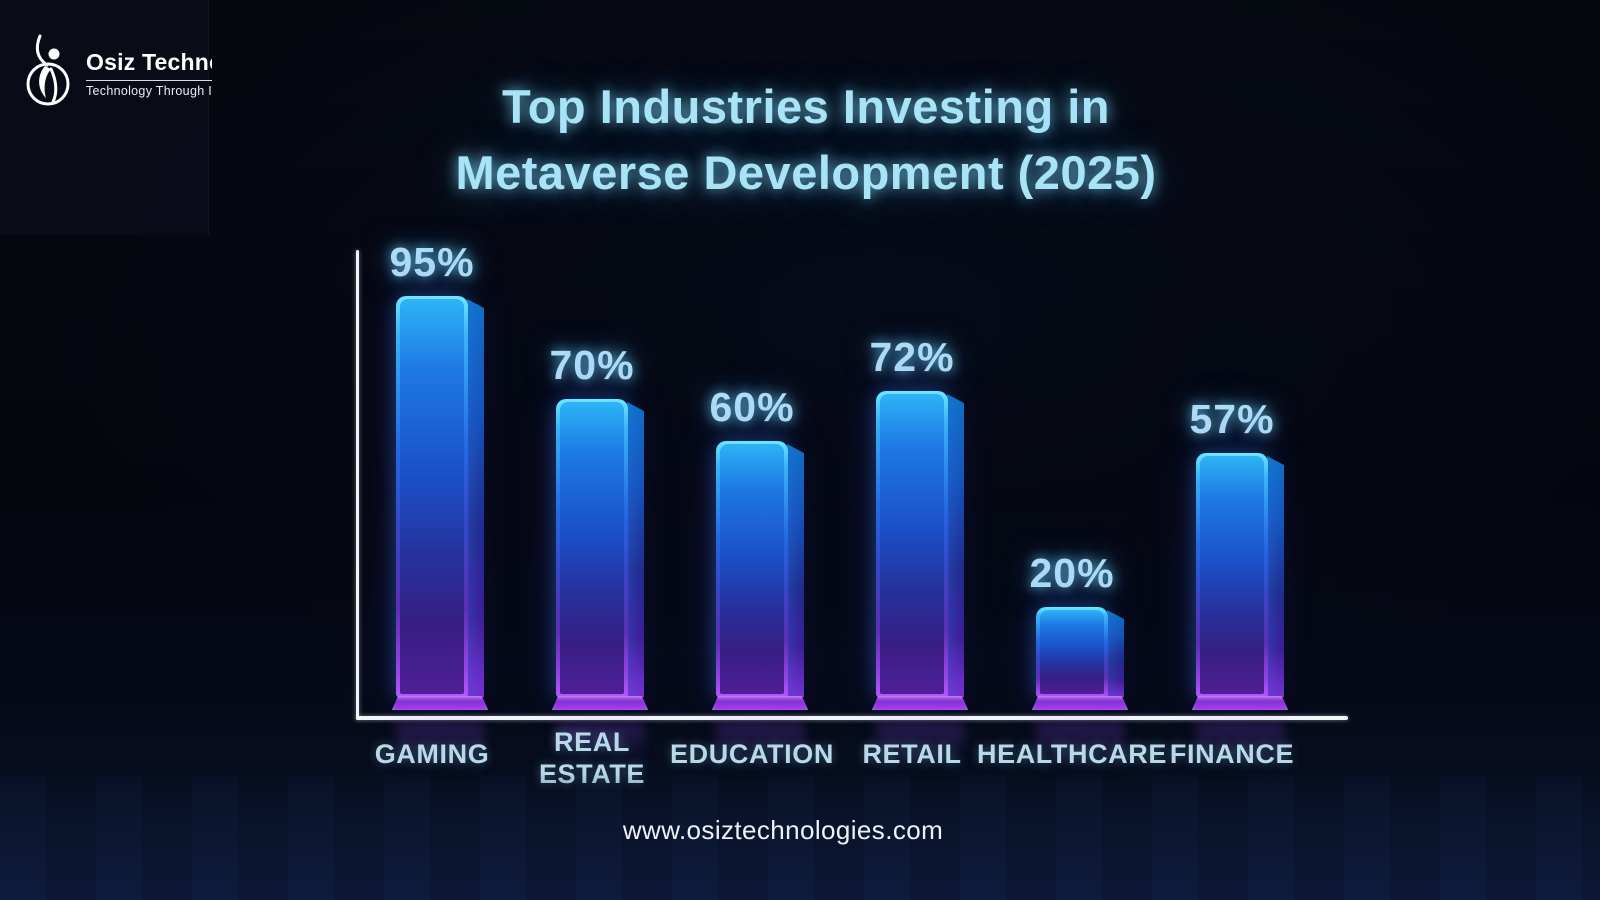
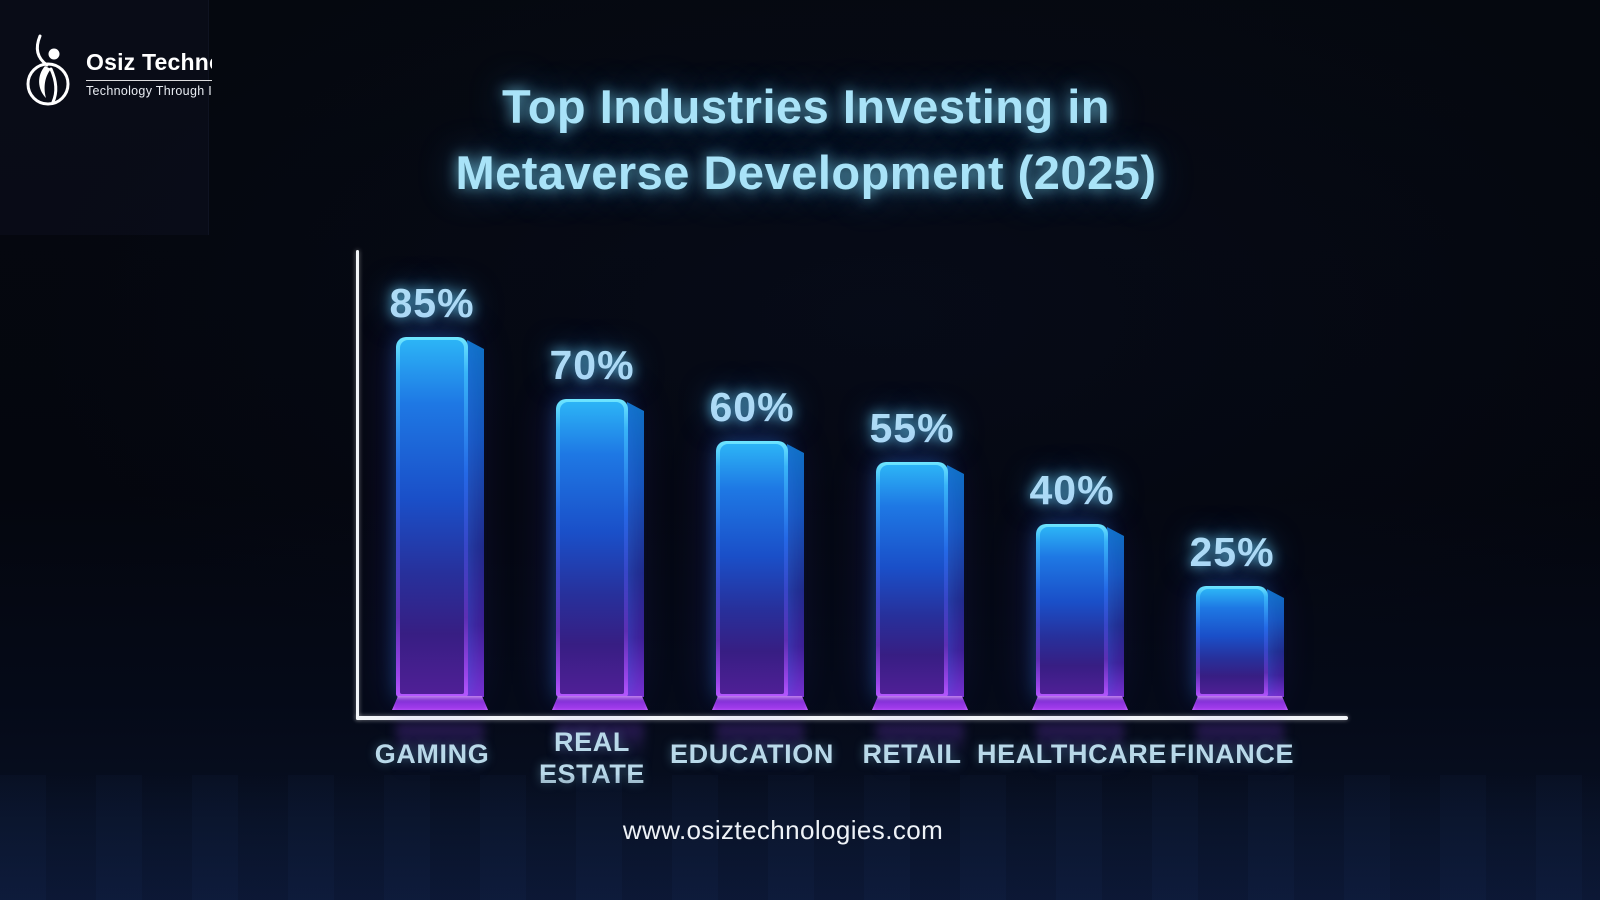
GAMING: 95% -> 85%
RETAIL: 72% -> 55%
HEALTHCARE: 20% -> 40%
FINANCE: 57% -> 25%
